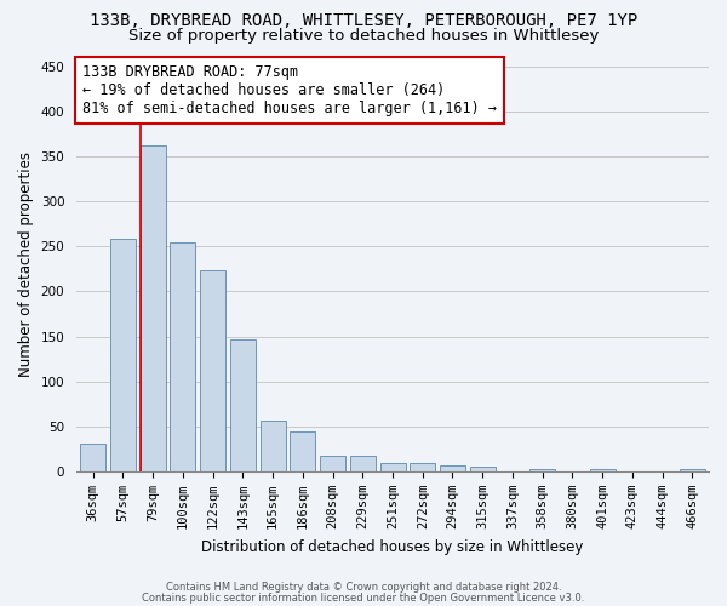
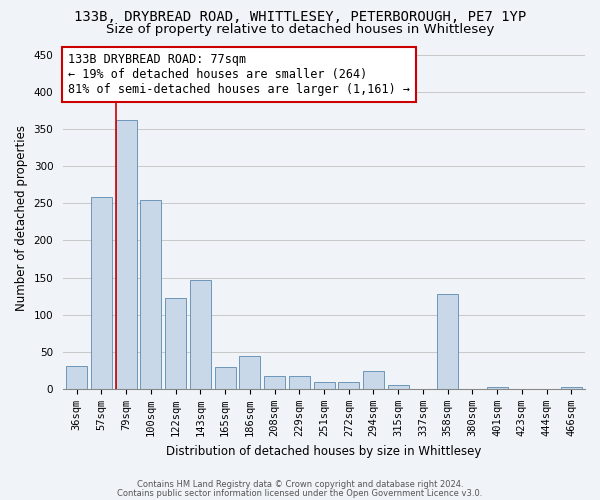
122sqm: 224 -> 122
165sqm: 56 -> 30
294sqm: 7 -> 24
358sqm: 3 -> 128
